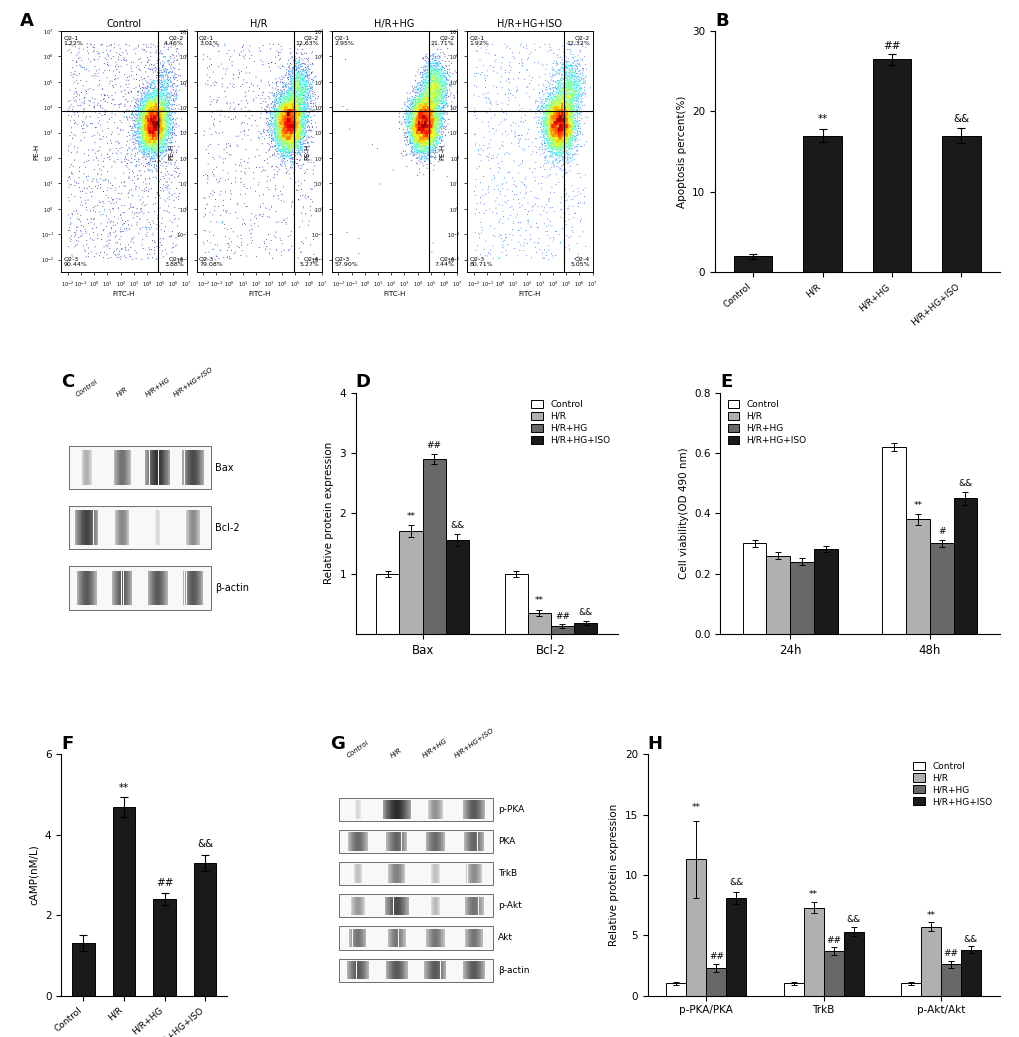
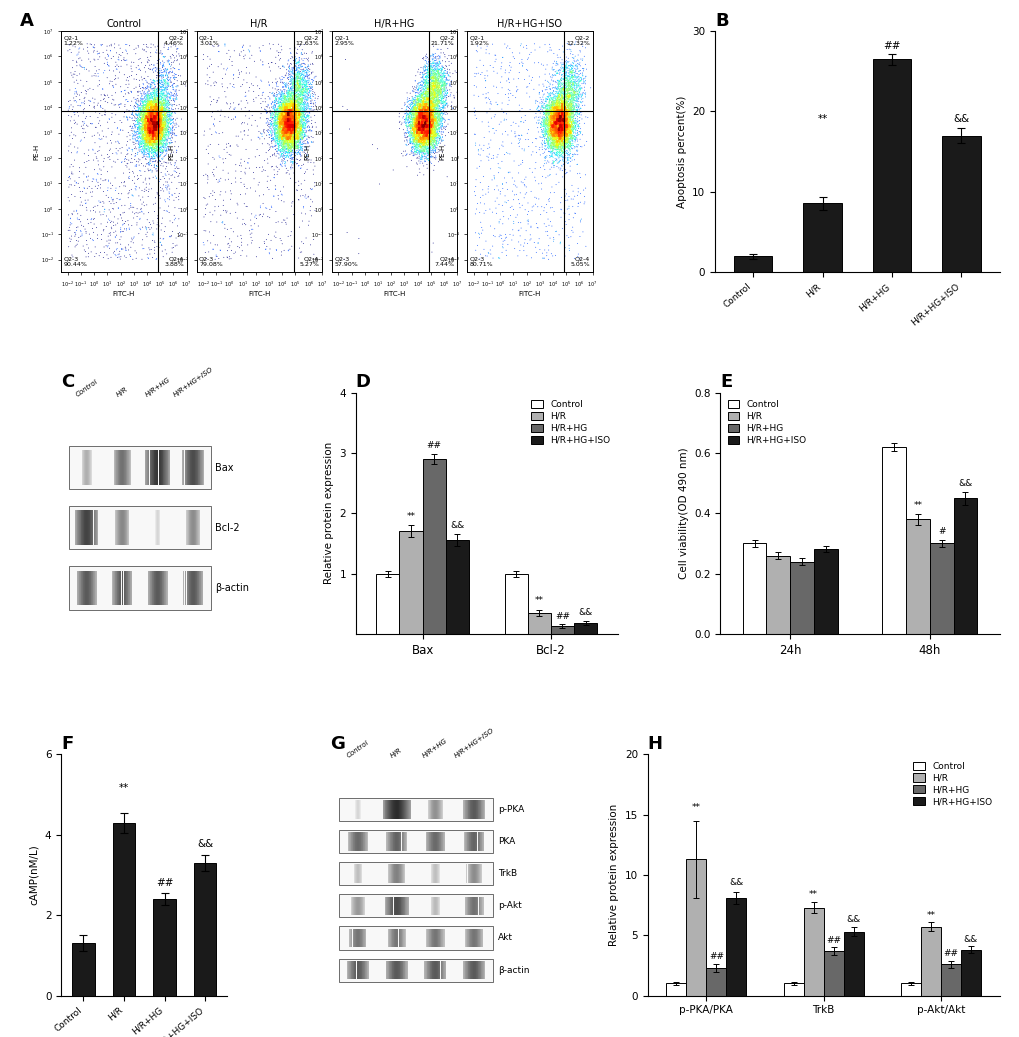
B/H/R: 17.0 -> 8.6
F/H/R: 4.7 -> 4.3
